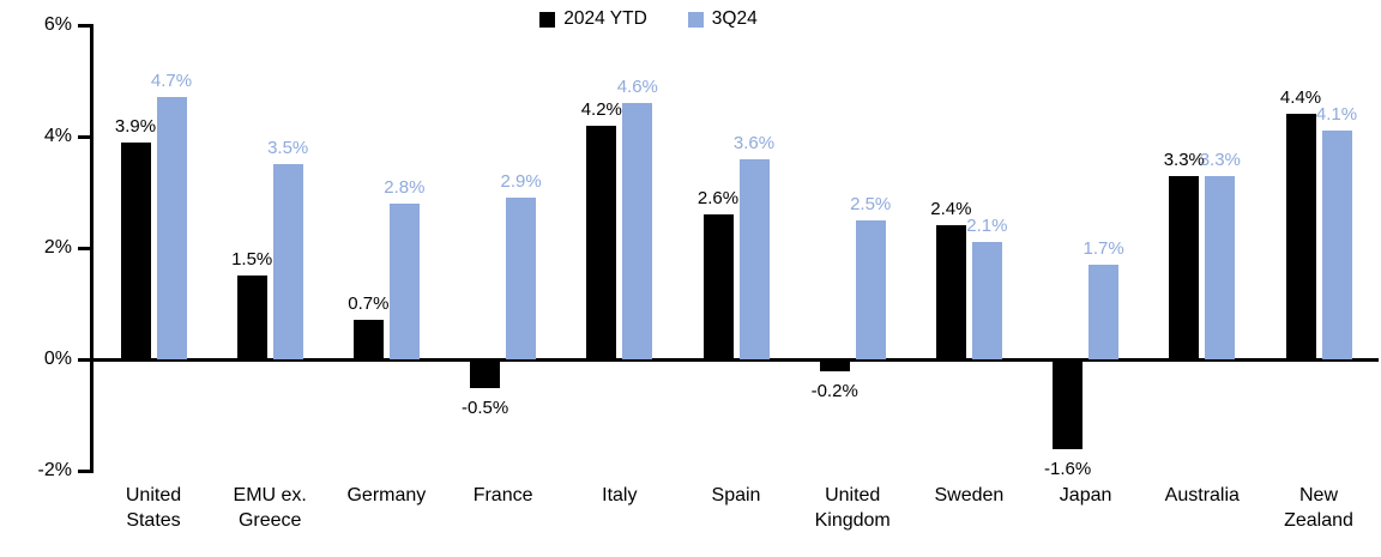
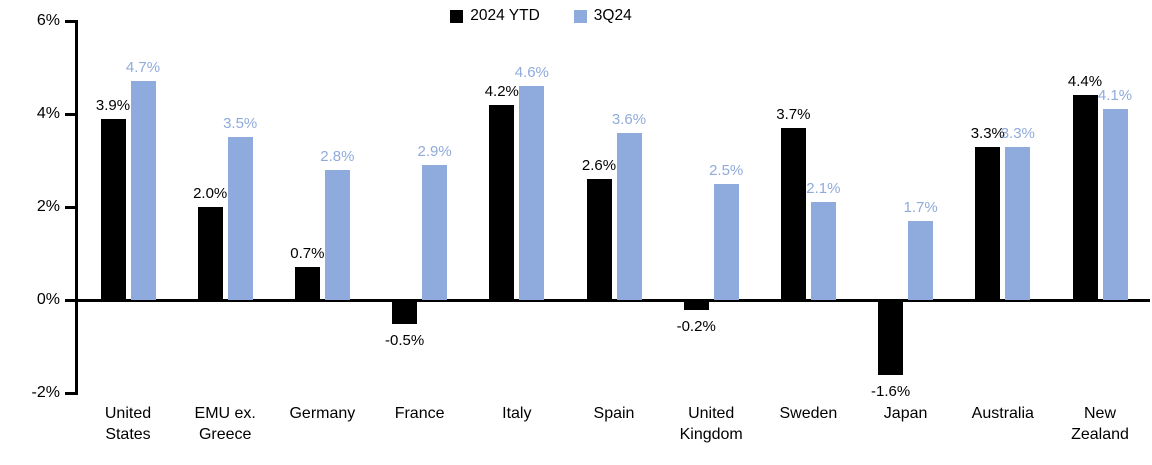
2024 YTD/EMU ex. Greece: 1.5% -> 2.0%
2024 YTD/Sweden: 2.4% -> 3.7%
